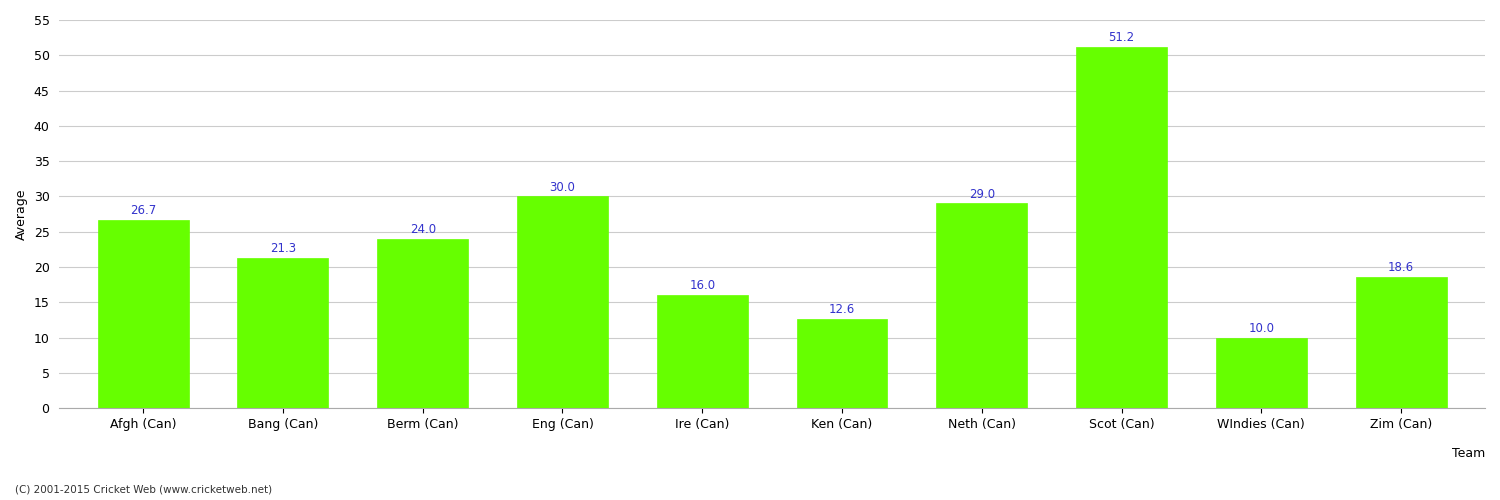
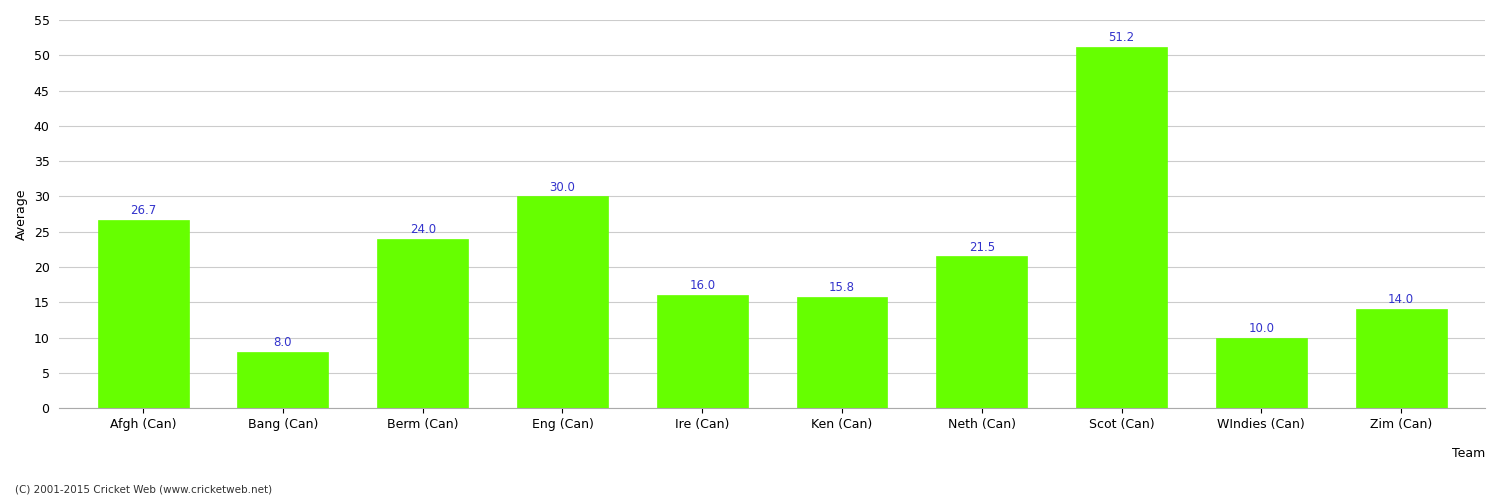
Bang (Can): 21.3 -> 8.0
Ken (Can): 12.6 -> 15.8
Neth (Can): 29.0 -> 21.5
Zim (Can): 18.6 -> 14.0
